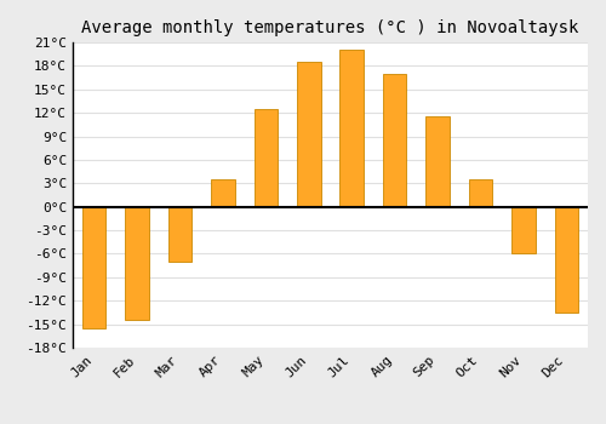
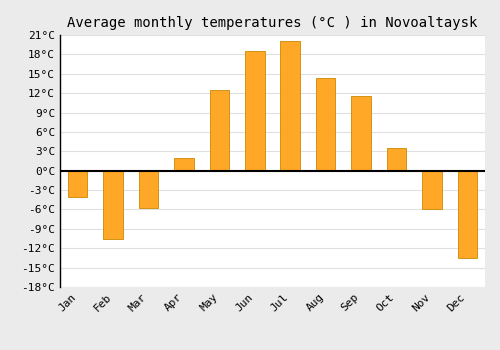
Jan: -15.5°C -> -4.0°C
Feb: -14.5°C -> -10.6°C
Mar: -7.0°C -> -5.8°C
Apr: 3.5°C -> 2.0°C
Aug: 17.0°C -> 14.4°C
